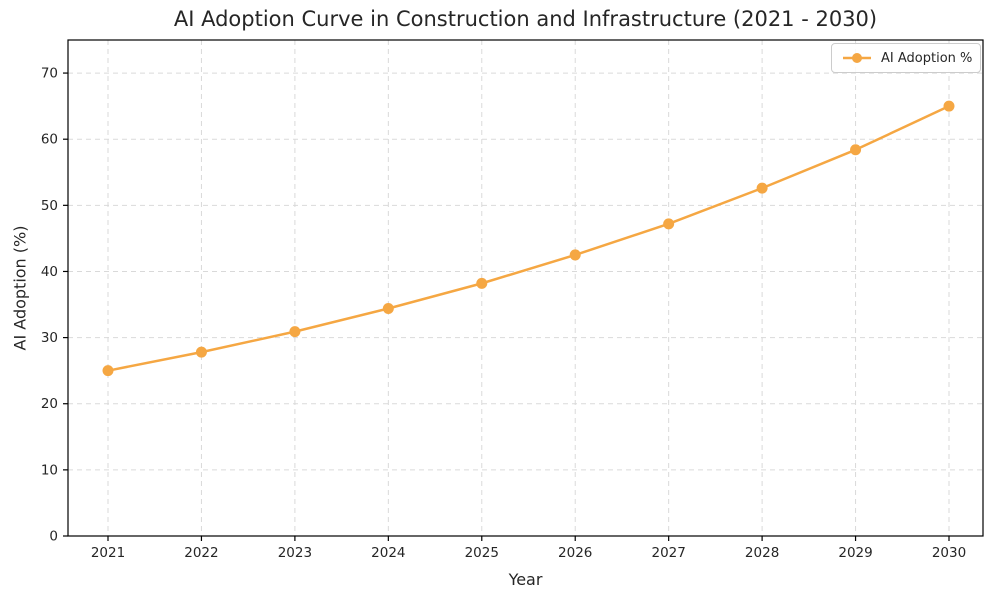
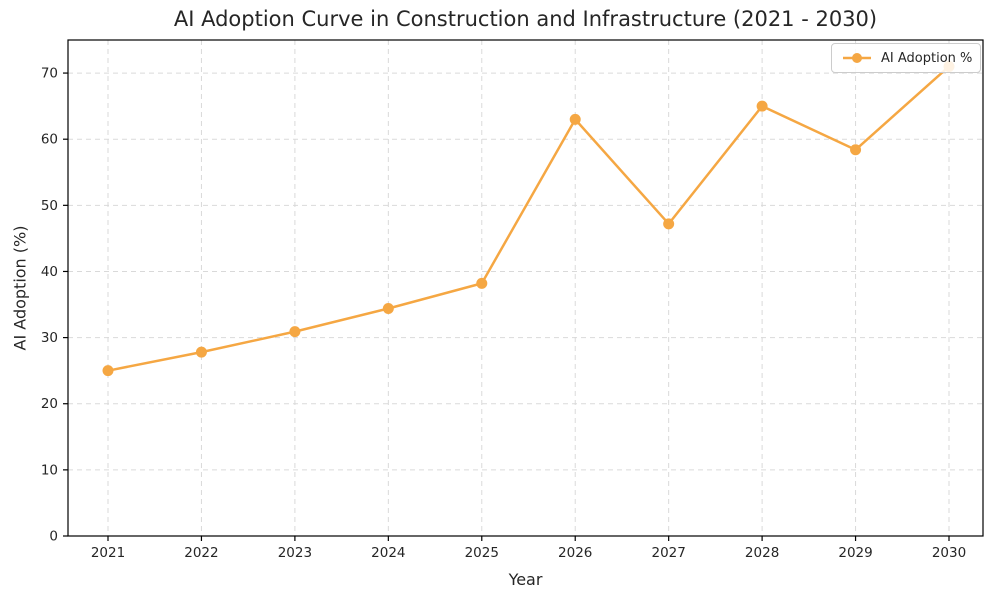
2026: 42 -> 63
2028: 53 -> 65
2030: 65 -> 71
